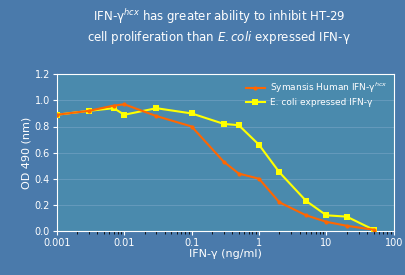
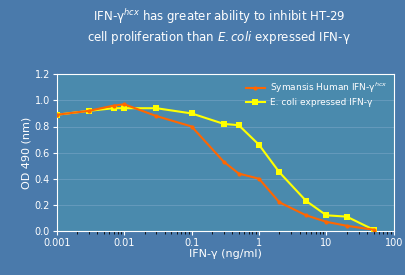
E. coli expressed IFN-γ/0.01: 0.89 -> 0.94
